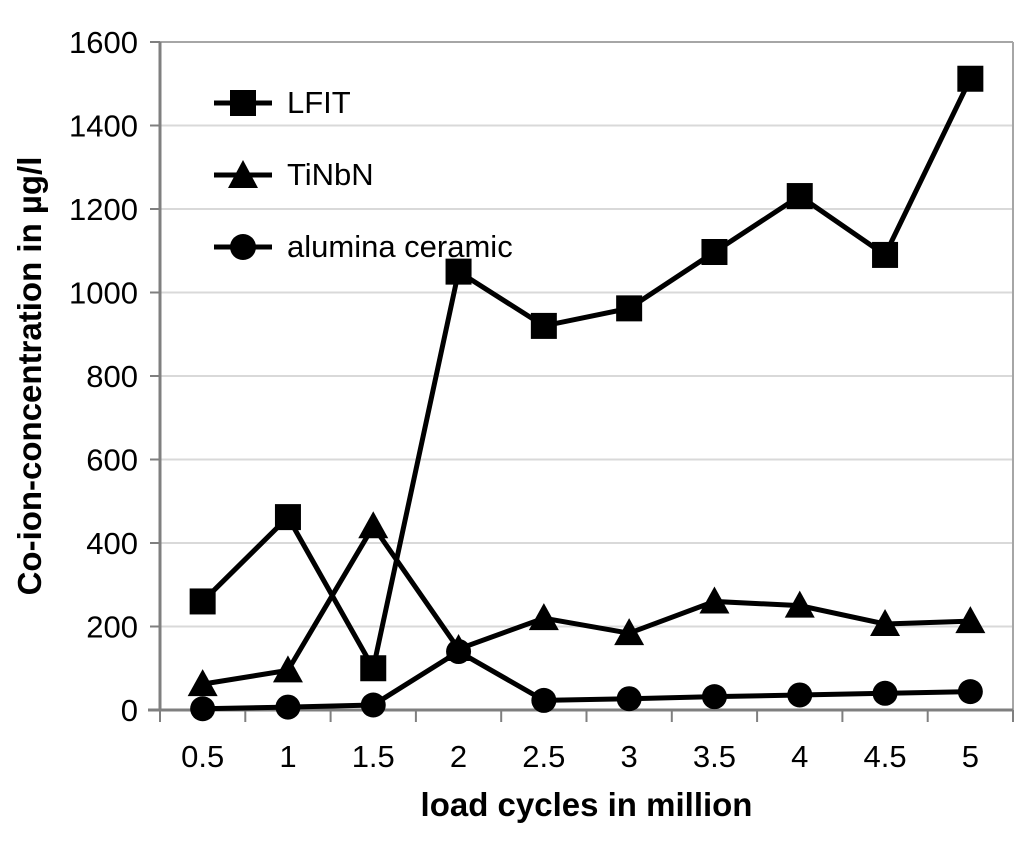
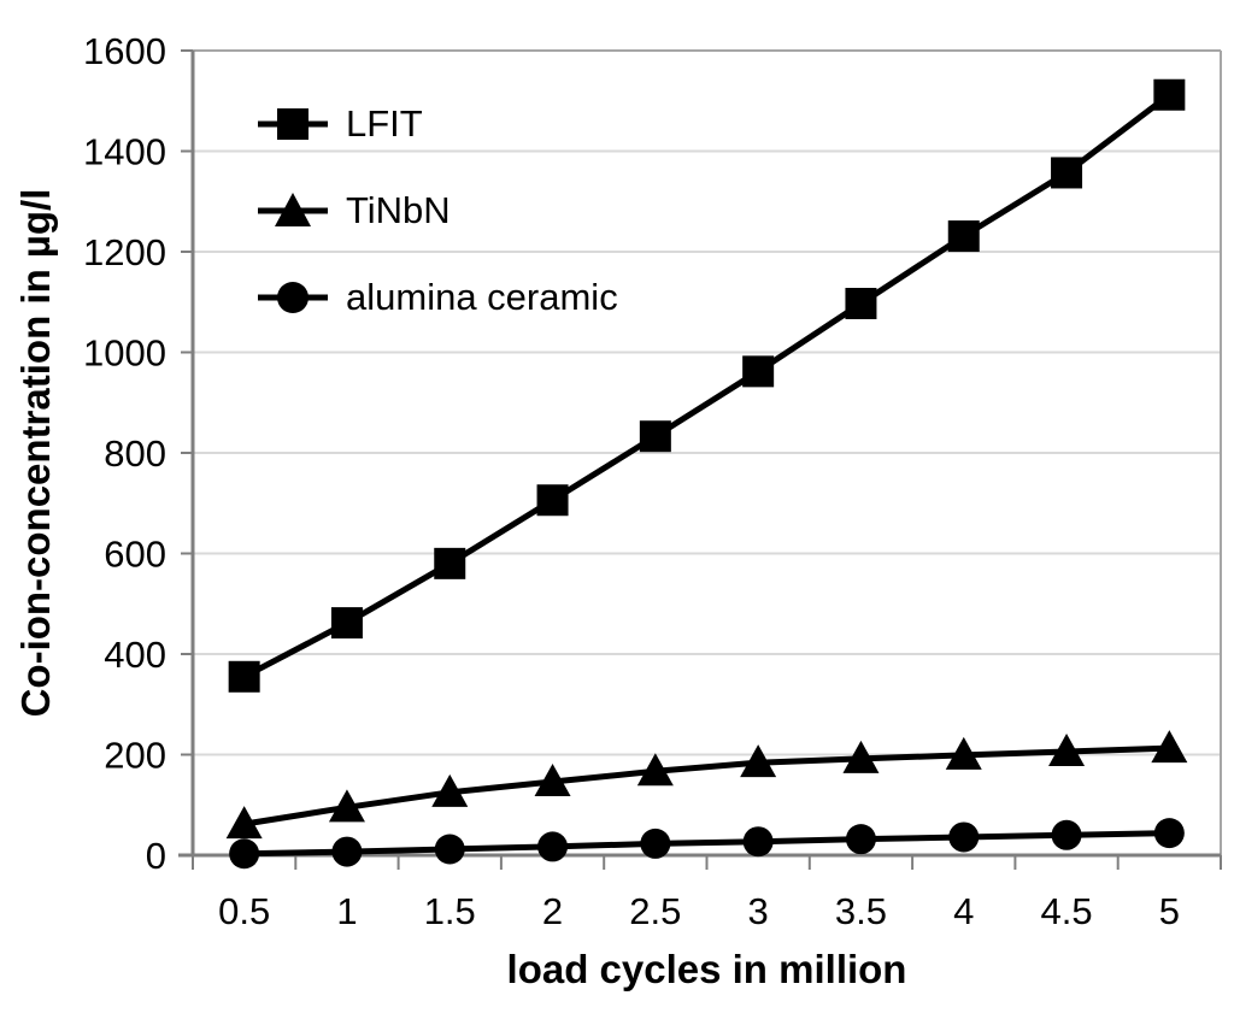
LFIT/0.5: 260 -> 360
LFIT/1.5: 100 -> 580
TiNbN/1.5: 440 -> 120
LFIT/2: 1050 -> 710
alumina ceramic/2: 140 -> 20
LFIT/2.5: 920 -> 830
TiNbN/2.5: 220 -> 170
TiNbN/3.5: 260 -> 190
TiNbN/4: 250 -> 200
LFIT/4.5: 1090 -> 1360
